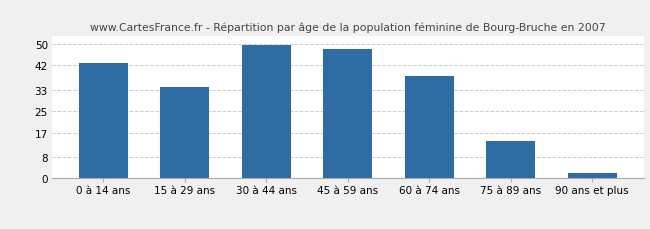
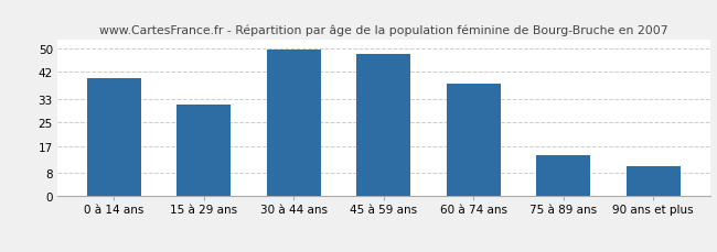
0 à 14 ans: 43.0 -> 40.0
15 à 29 ans: 34.0 -> 31.0
90 ans et plus: 2.0 -> 10.0
